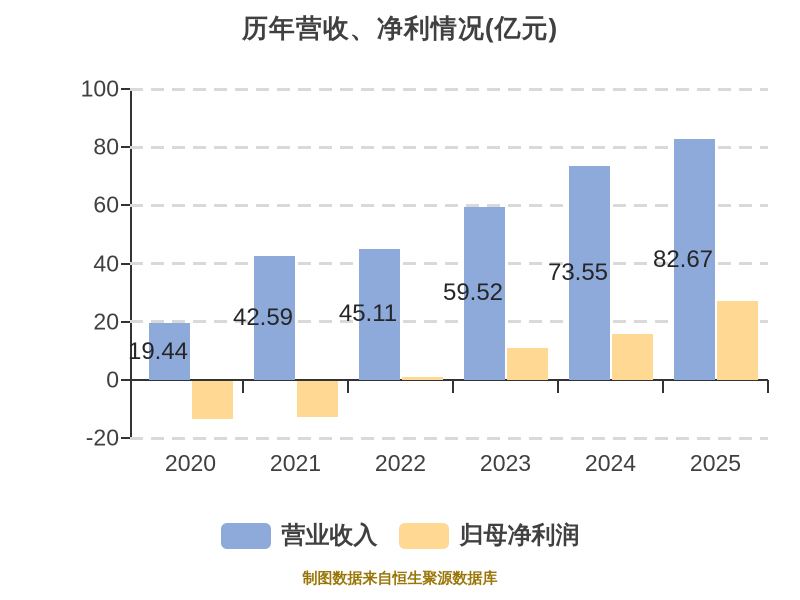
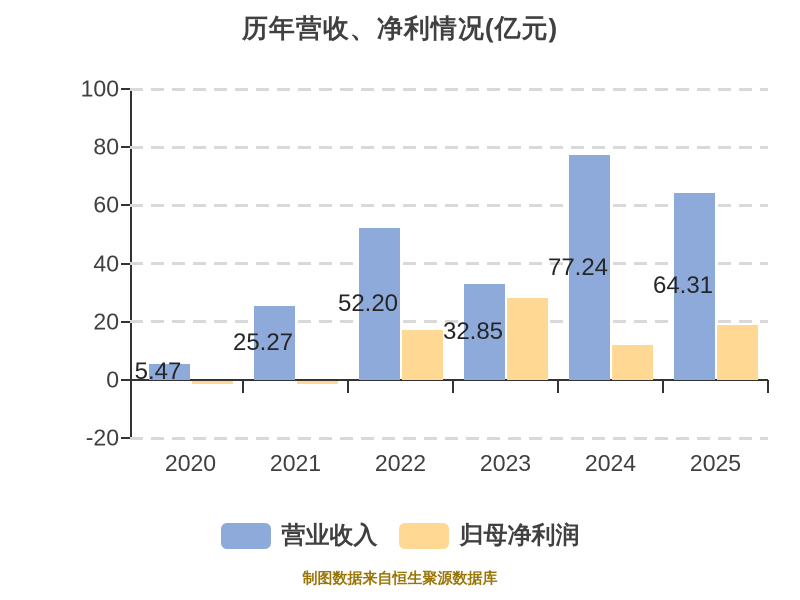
营业收入/2020: 19.44 -> 5.47
归母净利润/2020: -13 -> -1
营业收入/2021: 42.59 -> 25.27
归母净利润/2021: -12 -> -1
营业收入/2022: 45.11 -> 52.20
归母净利润/2022: 1 -> 17
营业收入/2023: 59.52 -> 32.85
归母净利润/2023: 11 -> 28
营业收入/2024: 73.55 -> 77.24
归母净利润/2024: 16 -> 12
营业收入/2025: 82.67 -> 64.31
归母净利润/2025: 27 -> 19
